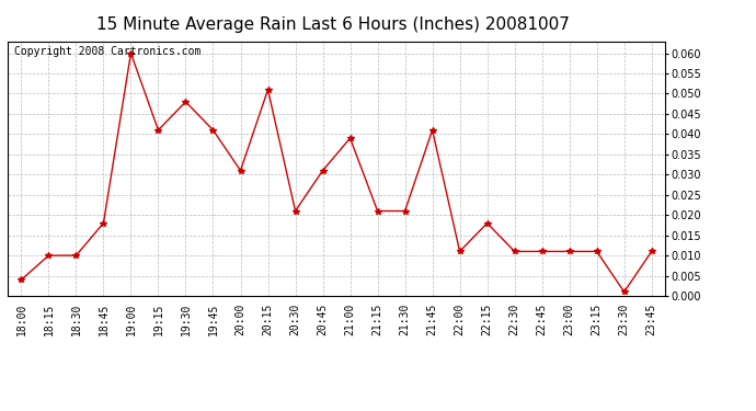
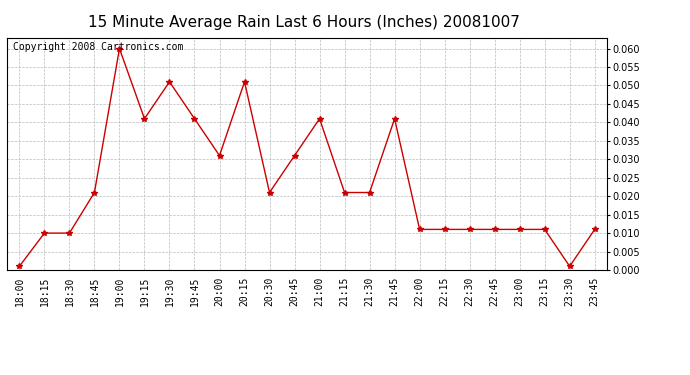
18:00: 0.004 -> 0.001
18:45: 0.018 -> 0.021
19:30: 0.048 -> 0.051
21:00: 0.039 -> 0.041
22:15: 0.018 -> 0.011
